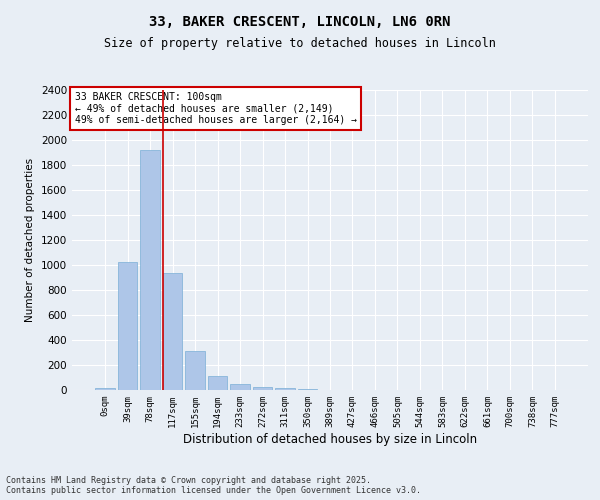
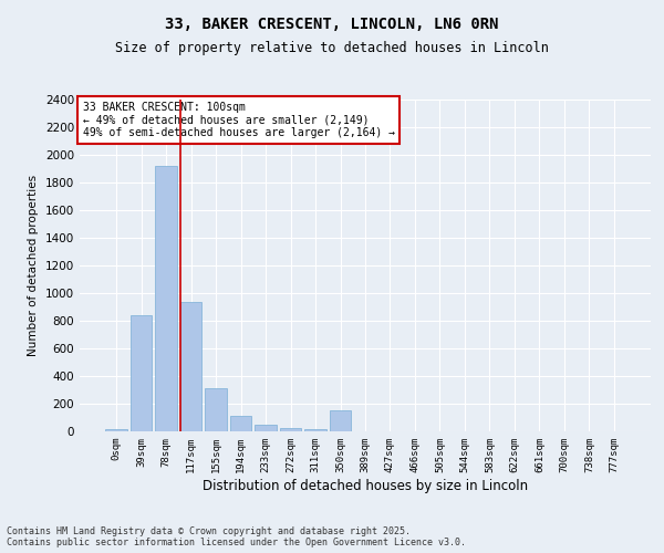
39sqm: 1020 -> 840
350sqm: 0 -> 150
